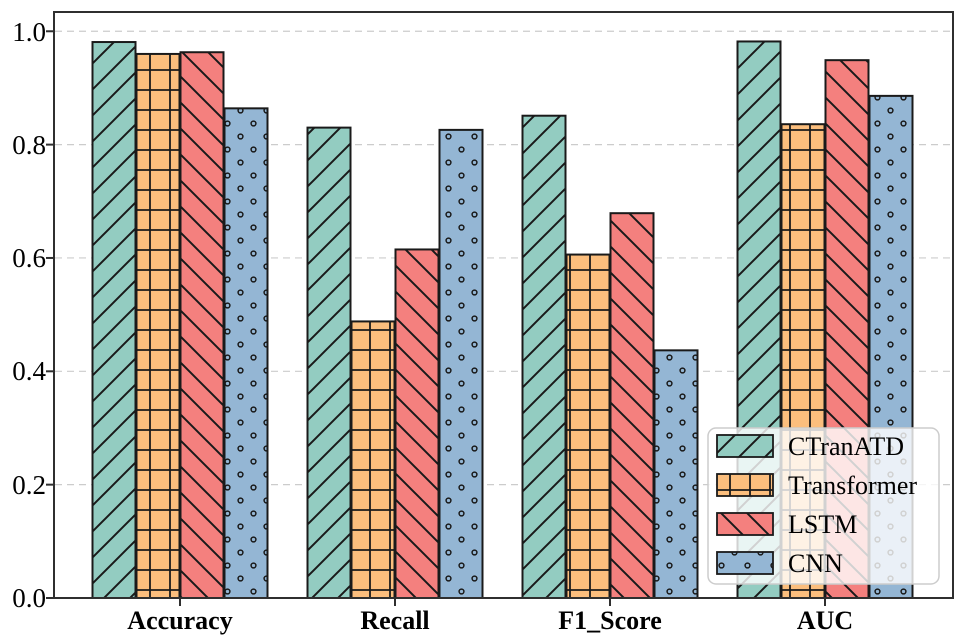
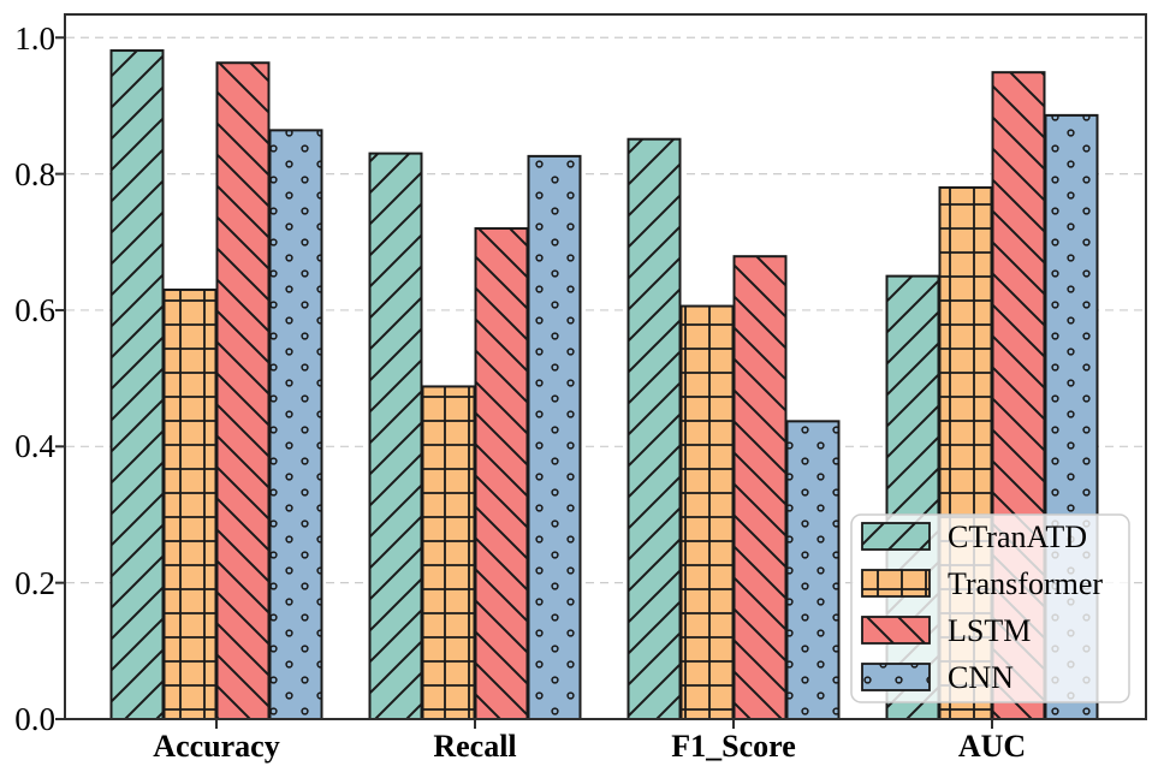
Transformer/Accuracy: 0.96 -> 0.63
LSTM/Recall: 0.61 -> 0.72
CTranATD/AUC: 0.98 -> 0.65
Transformer/AUC: 0.84 -> 0.78
